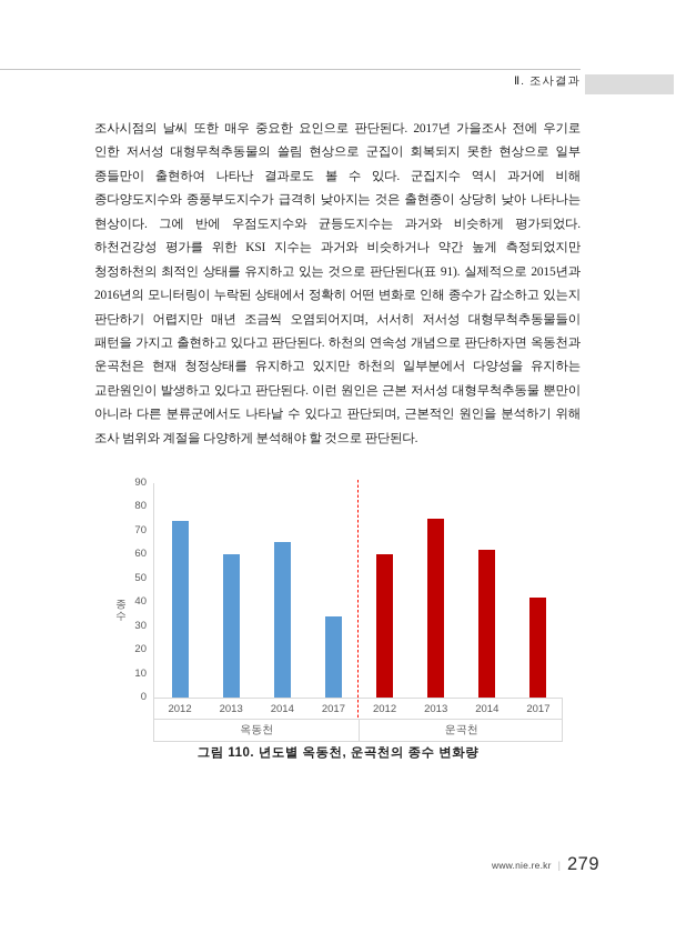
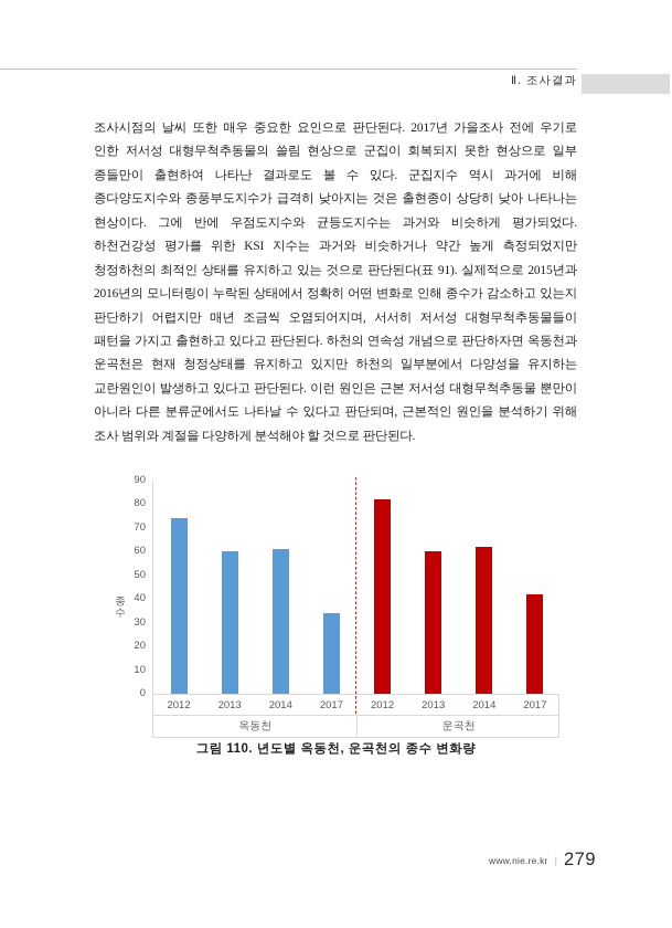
운곡천/2012: 60 -> 82
운곡천/2013: 75 -> 60
옥동천/2014: 65 -> 61
